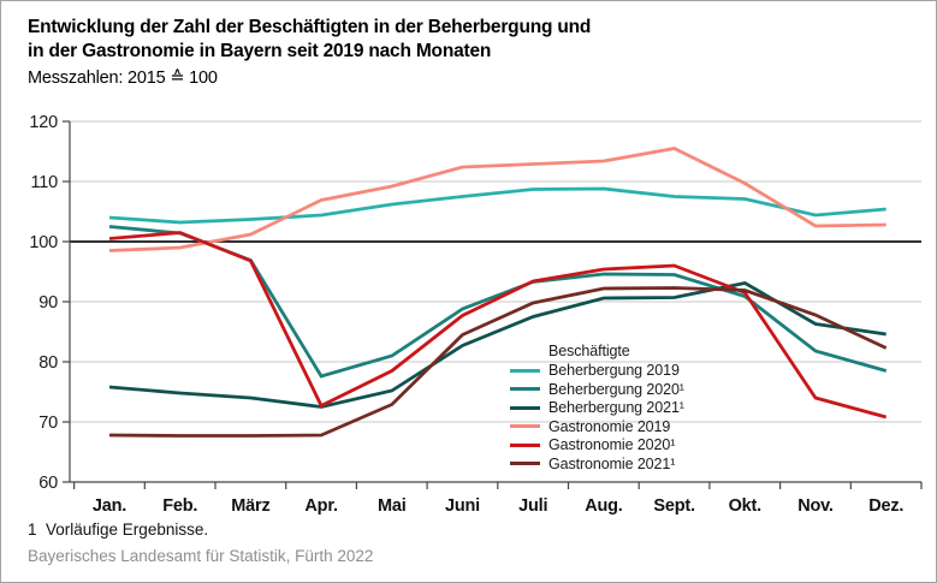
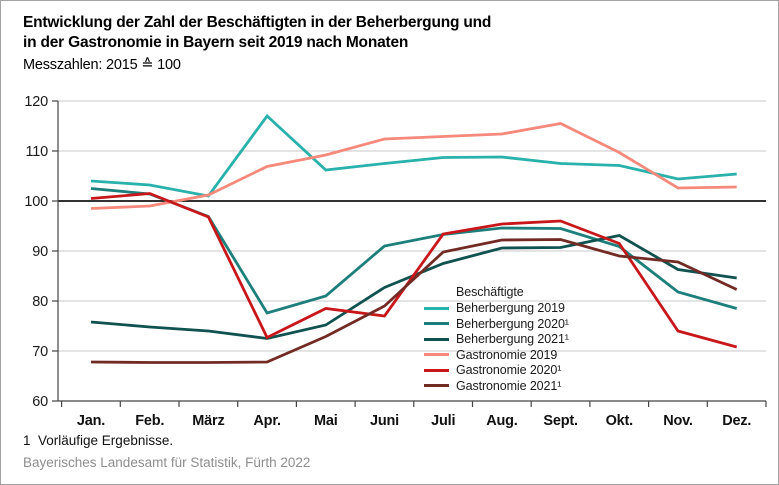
Beherbergung 2019/März: 104 -> 101
Beherbergung 2019/Apr.: 104 -> 117
Beherbergung 2020¹/Juni: 89 -> 91
Gastronomie 2020¹/Juni: 88 -> 77
Gastronomie 2021¹/Juni: 84 -> 79
Gastronomie 2021¹/Okt.: 92 -> 89
